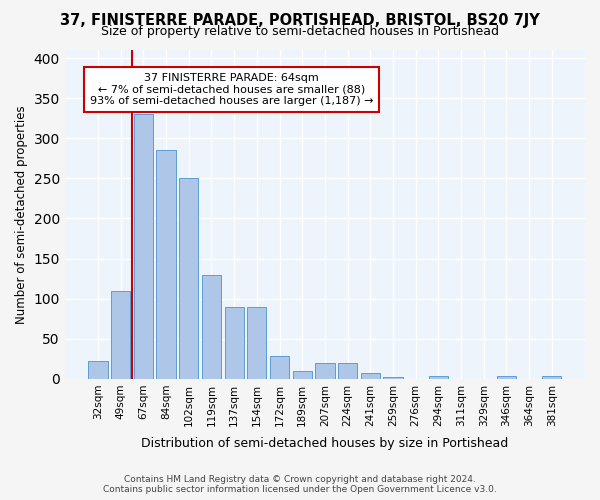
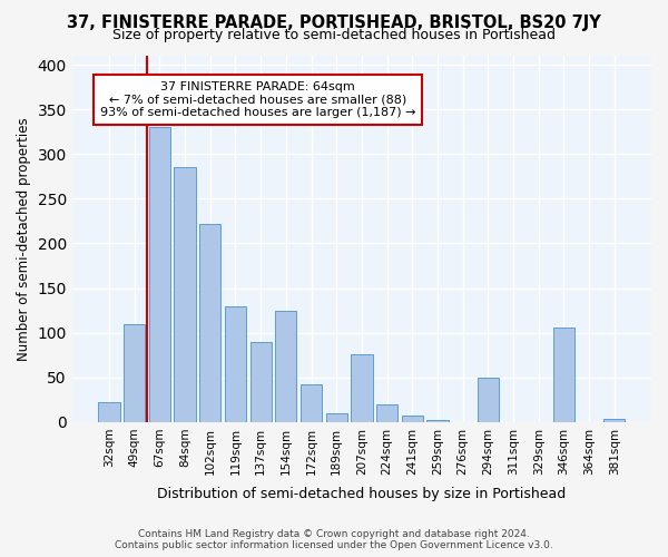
102sqm: 250 -> 222
154sqm: 90 -> 124
172sqm: 28 -> 42
207sqm: 20 -> 76
294sqm: 4 -> 50
346sqm: 4 -> 106
